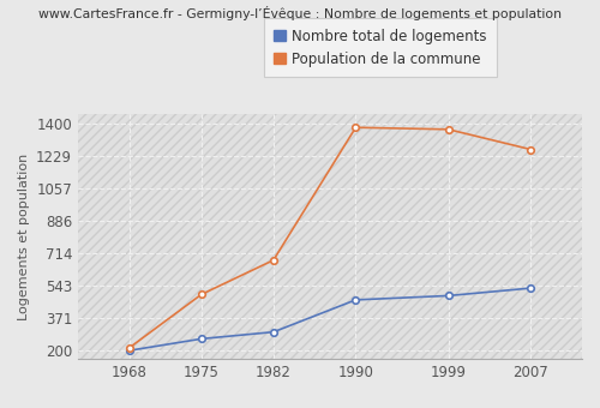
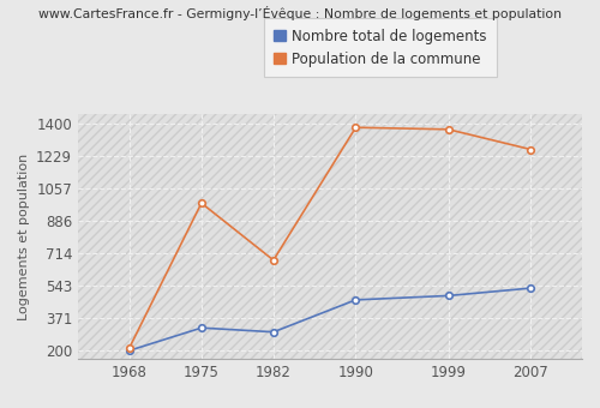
Nombre total de logements/1975: 260 -> 320
Population de la commune/1975: 500 -> 980
